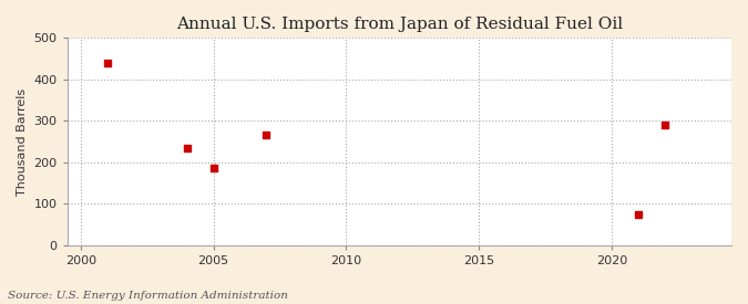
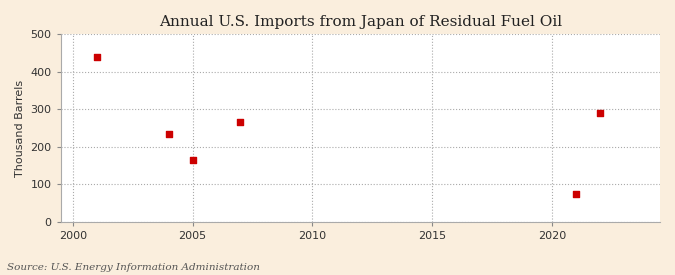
2005: 185 -> 165
